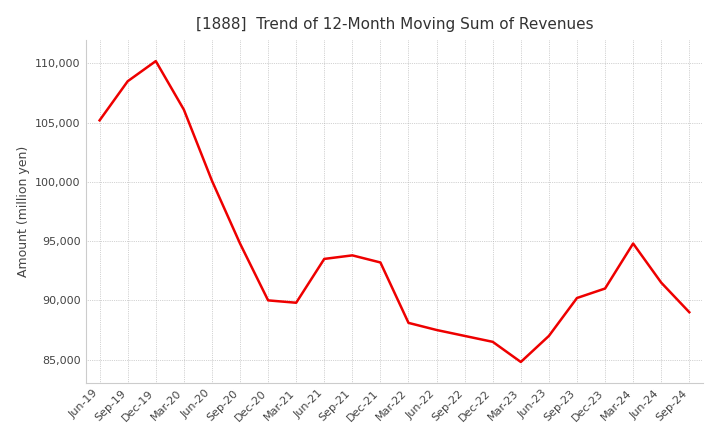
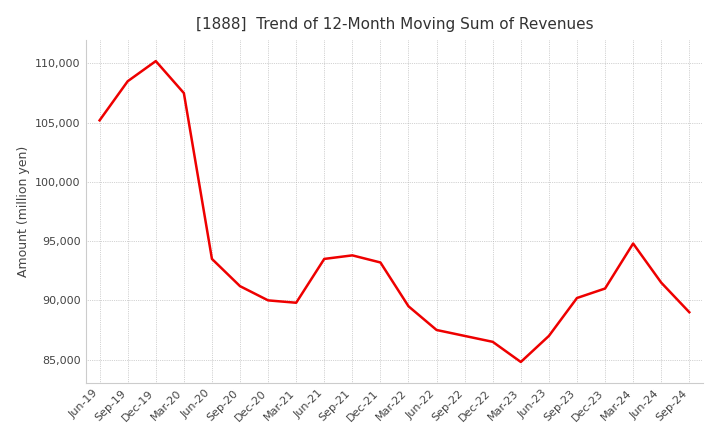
Mar-20: 106,100 -> 107,500
Jun-20: 100,100 -> 93,500
Sep-20: 94,800 -> 91,200
Mar-22: 88,100 -> 89,500
